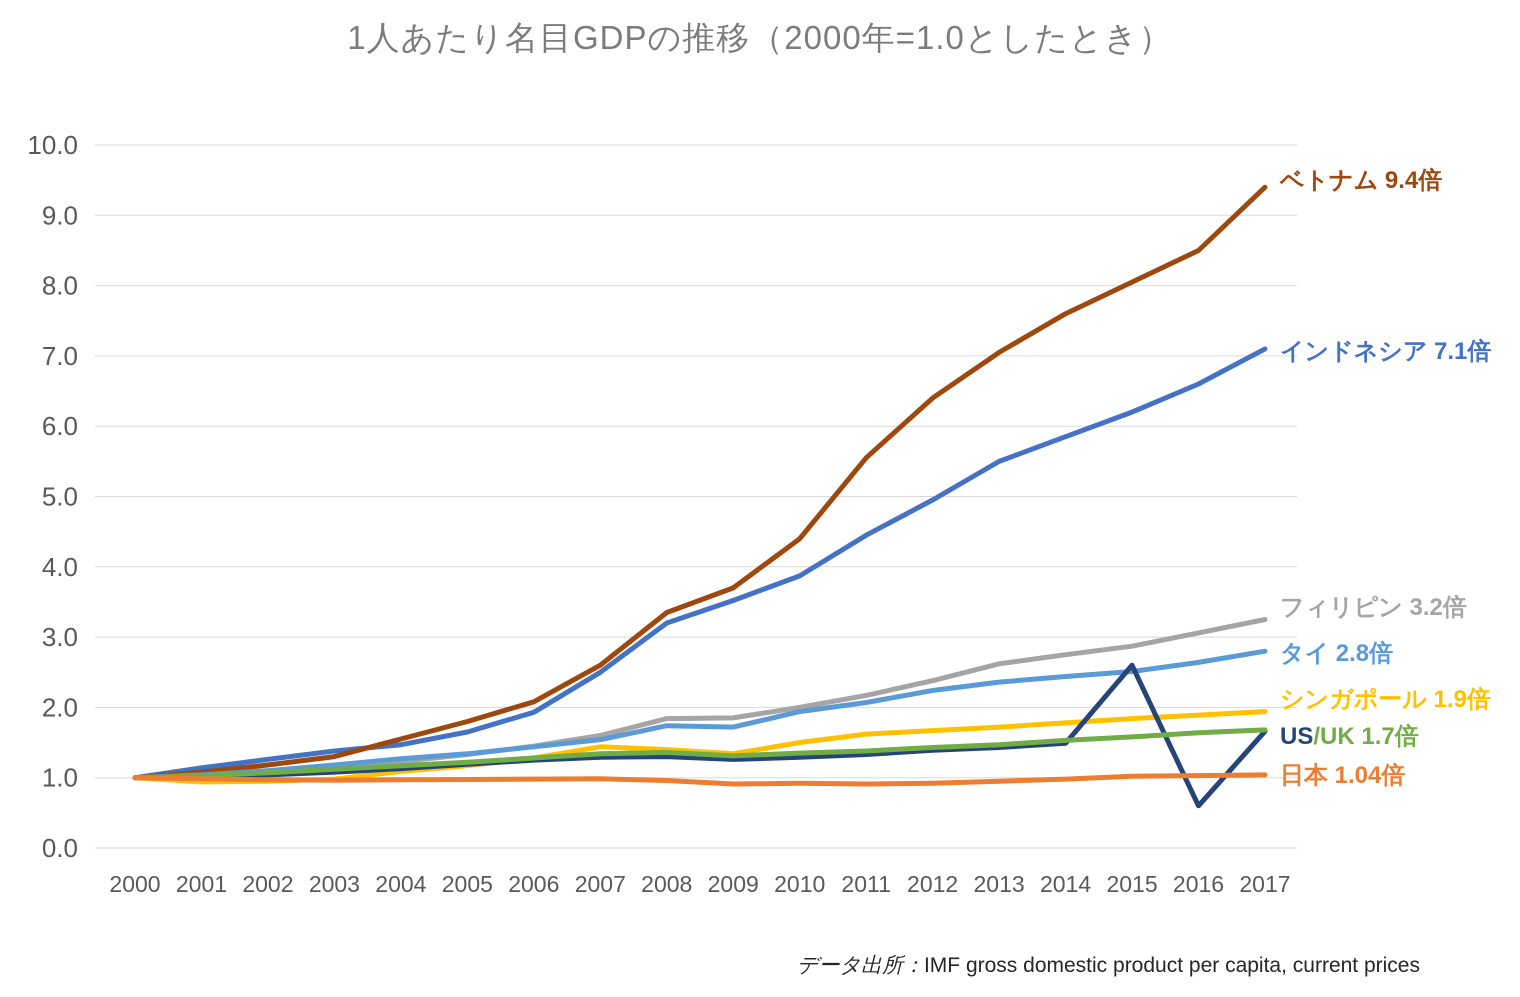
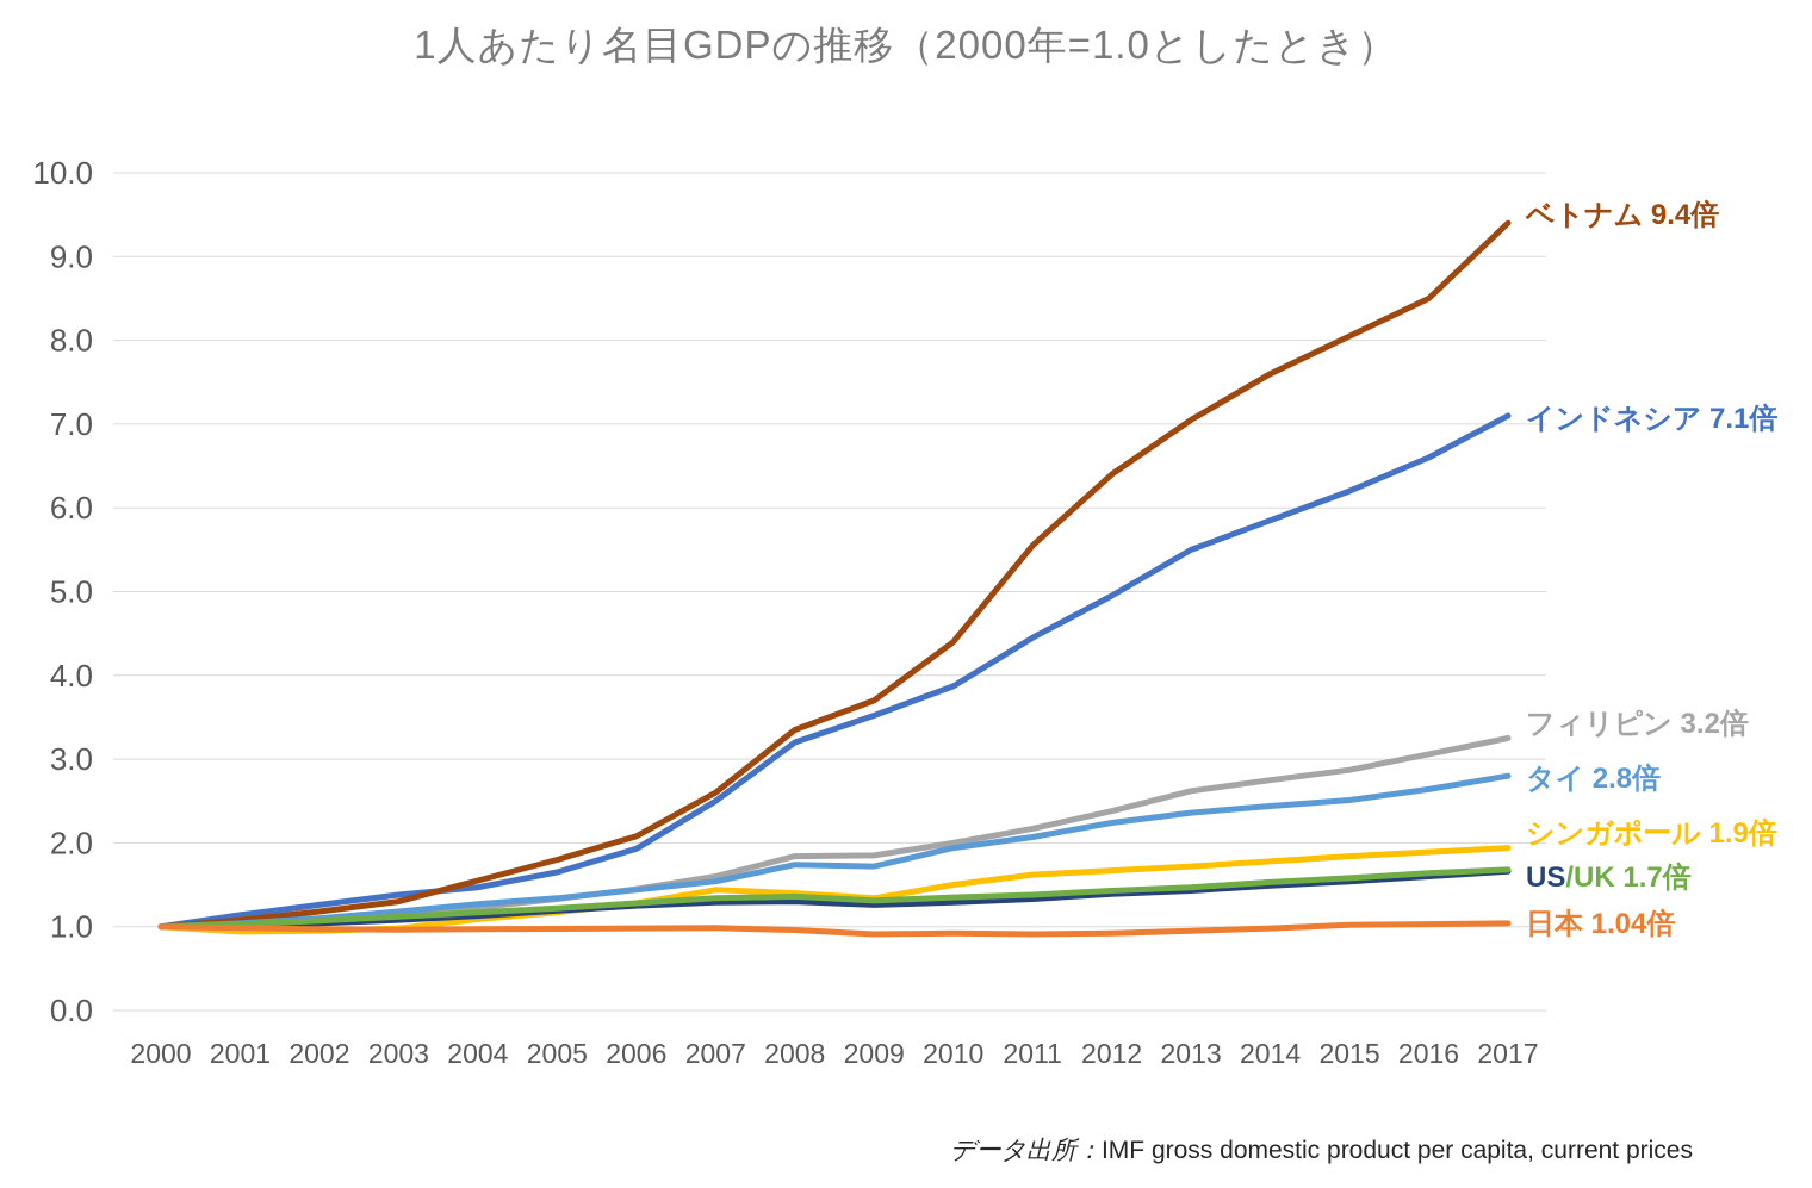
US/2015: 2.6 -> 1.5
US/2016: 0.6 -> 1.6
